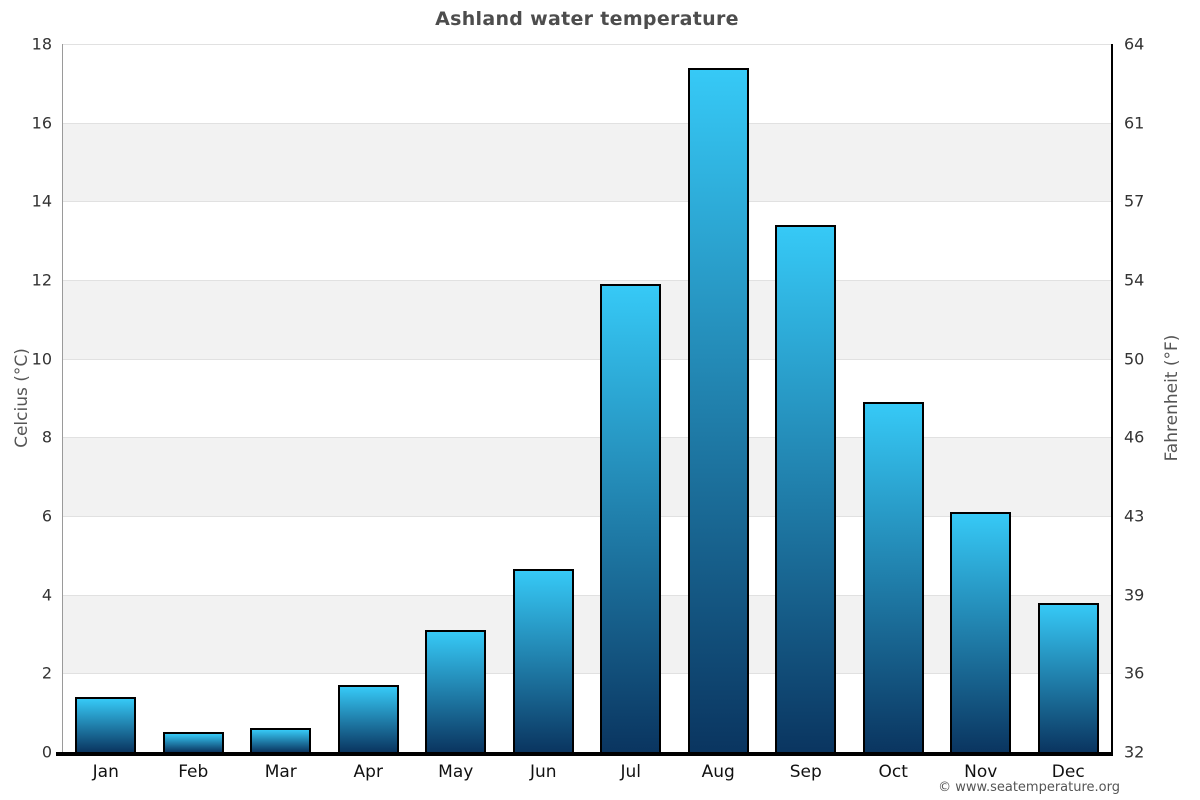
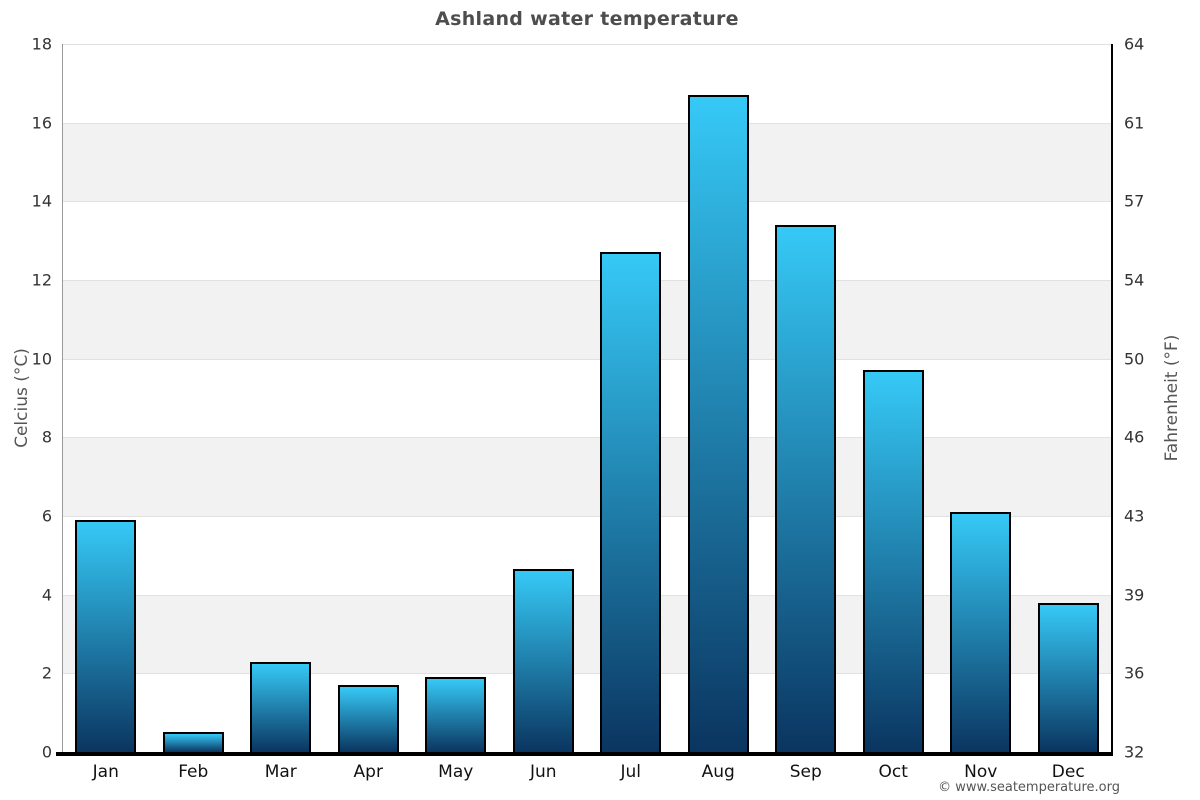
Jan: 1.4 -> 5.9
Mar: 0.6 -> 2.3
May: 3.1 -> 1.9
Jul: 11.9 -> 12.7
Aug: 17.4 -> 16.7
Oct: 8.9 -> 9.7
